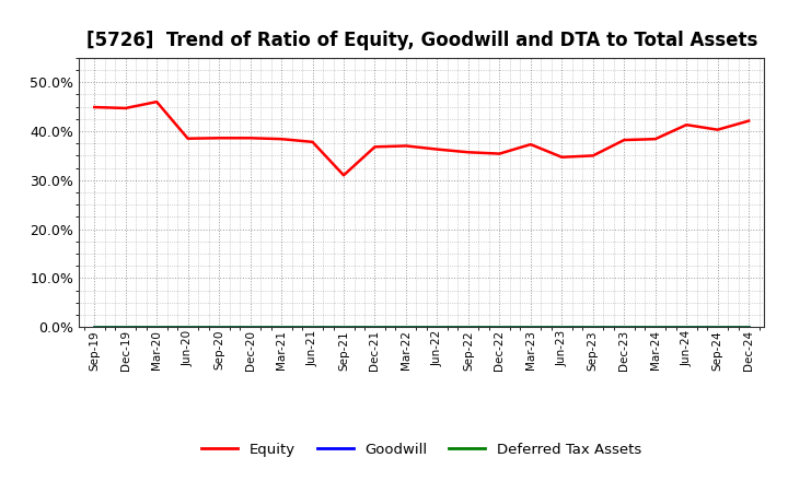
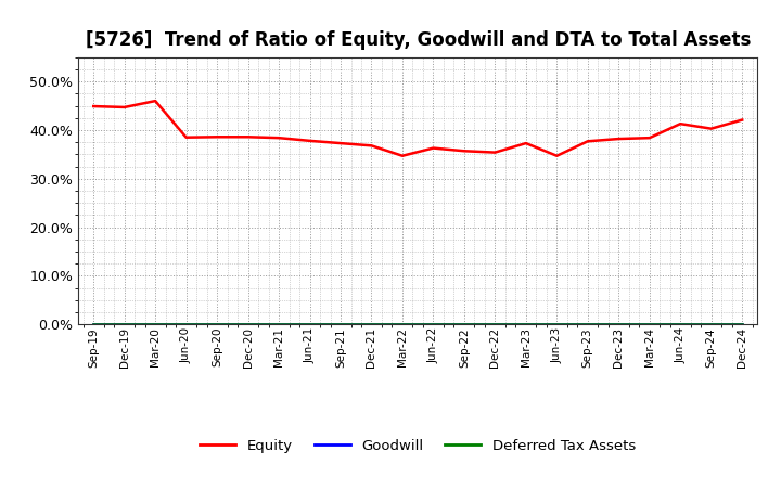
Equity/Sep-21: 31.0% -> 37.3%
Equity/Mar-22: 37.0% -> 34.7%
Equity/Sep-23: 35.0% -> 37.7%
